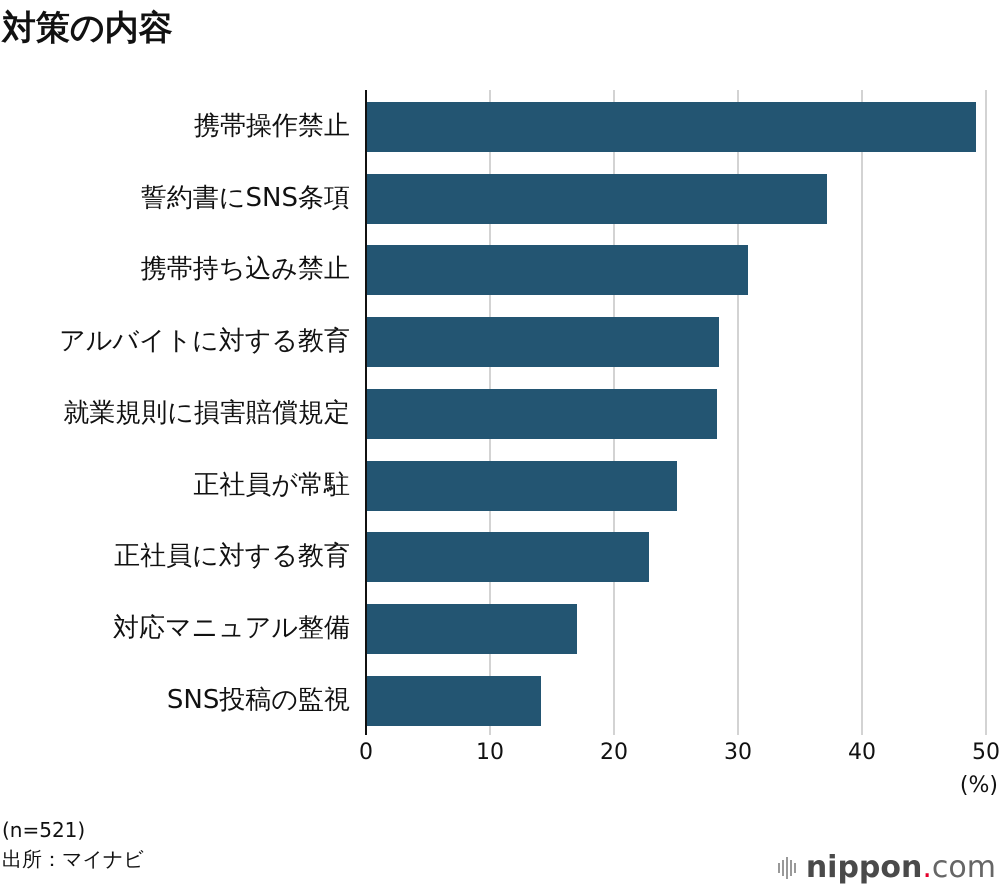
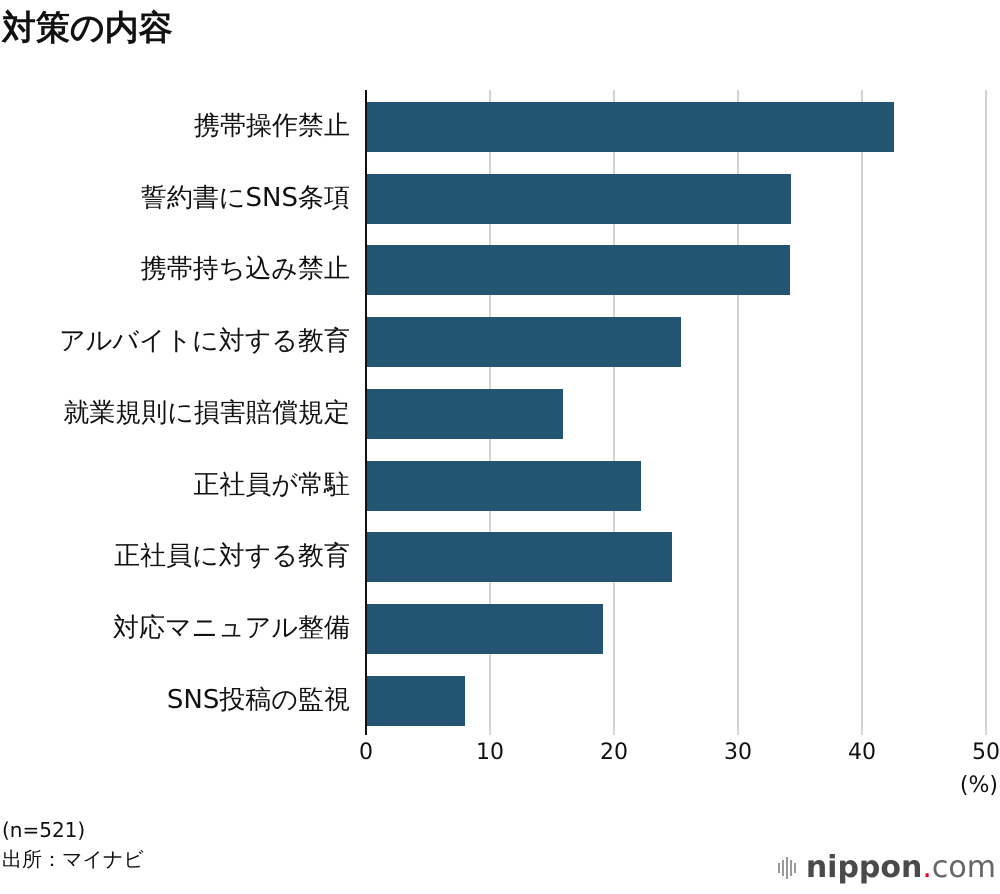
携帯操作禁止: 49.2 -> 42.6
誓約書にSNS条項: 37.2 -> 34.3
携帯持ち込み禁止: 30.8 -> 34.2
アルバイトに対する教育: 28.5 -> 25.4
就業規則に損害賠償規定: 28.3 -> 15.9
正社員が常駐: 25.1 -> 22.2
正社員に対する教育: 22.8 -> 24.7
対応マニュアル整備: 17.0 -> 19.1
SNS投稿の監視: 14.1 -> 8.0
